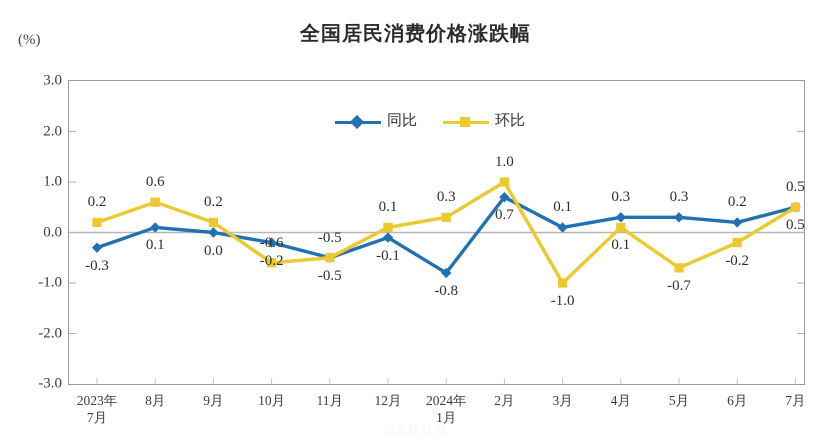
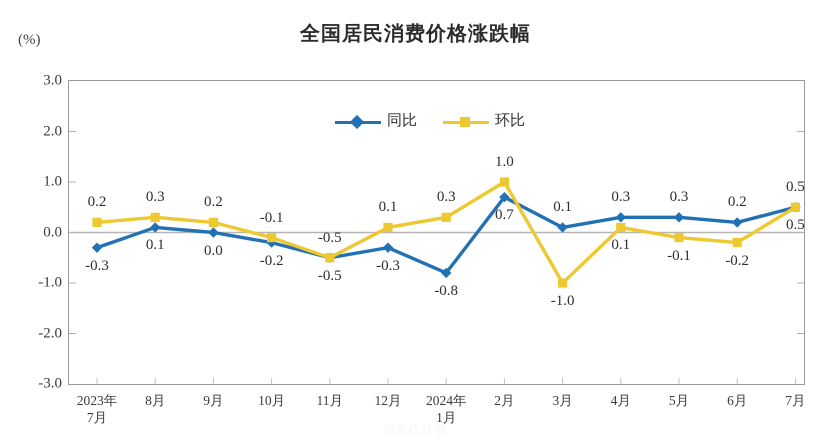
环比/8月: 0.6 -> 0.3
环比/10月: -0.6 -> -0.1
同比/12月: -0.1 -> -0.3
环比/5月: -0.7 -> -0.1
